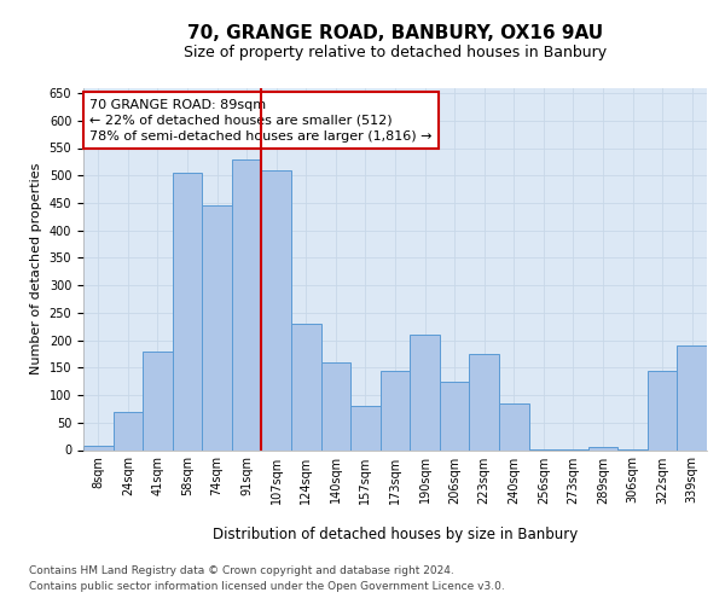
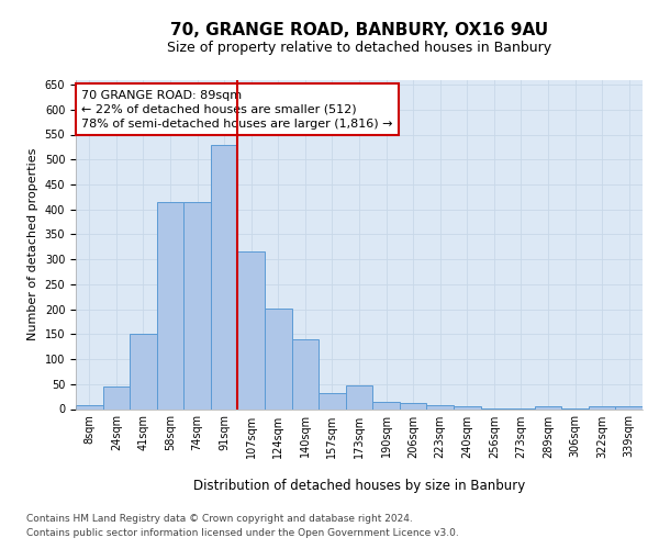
24sqm: 70 -> 45
41sqm: 180 -> 150
58sqm: 505 -> 415
74sqm: 445 -> 415
107sqm: 510 -> 315
124sqm: 230 -> 202
140sqm: 160 -> 140
157sqm: 80 -> 33
173sqm: 145 -> 48
190sqm: 210 -> 14
206sqm: 125 -> 12
223sqm: 175 -> 8
240sqm: 85 -> 5
322sqm: 145 -> 6
339sqm: 190 -> 5
